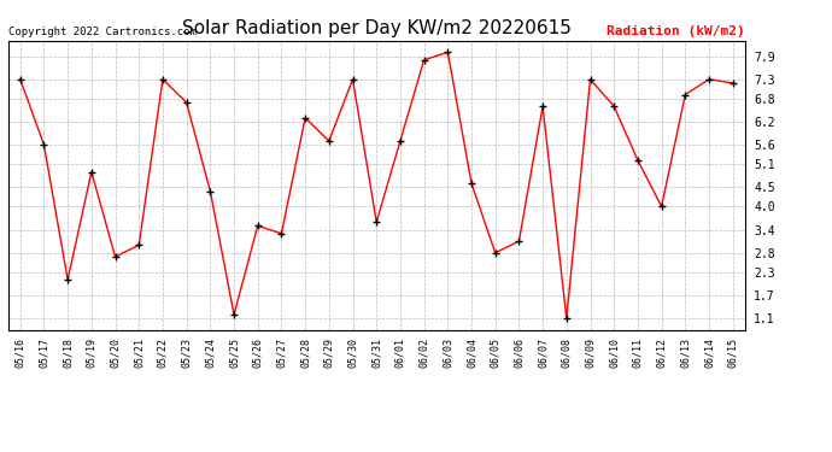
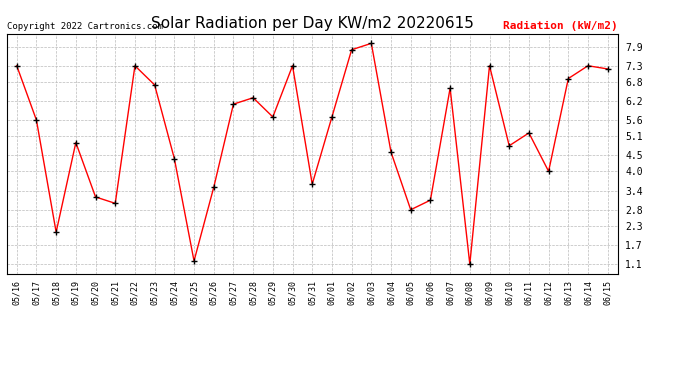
05/20: 2.7 -> 3.2
05/27: 3.3 -> 6.1
06/10: 6.6 -> 4.8
